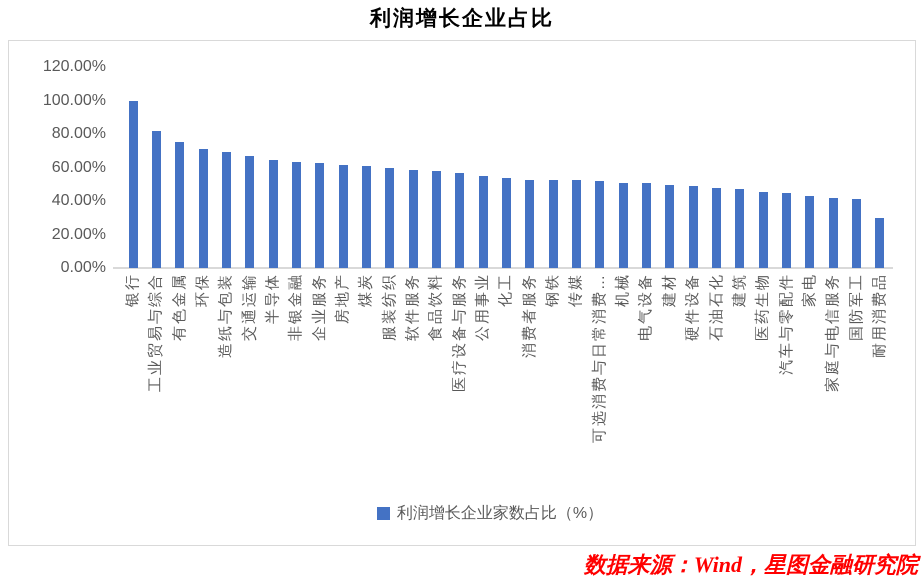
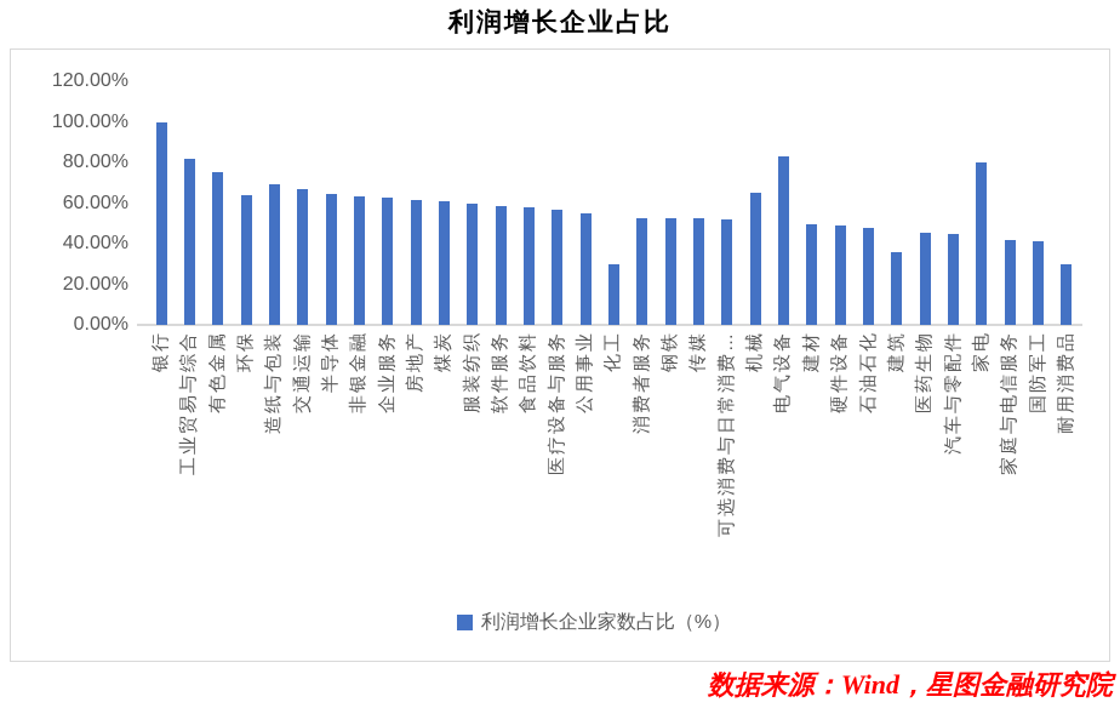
环保: 71% -> 64%
化工: 54% -> 30%
机械: 50% -> 65%
电气设备: 50% -> 83%
建筑: 47% -> 36%
家电: 43% -> 80%
